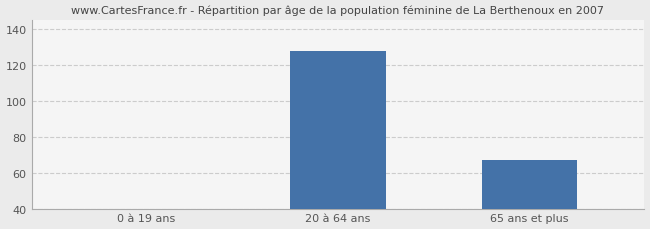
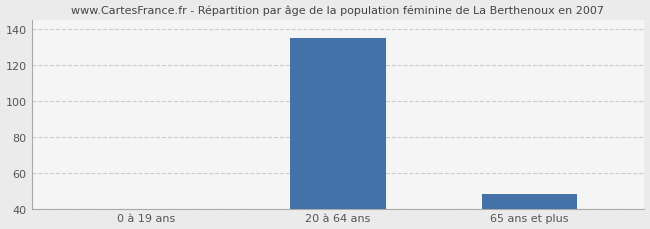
20 à 64 ans: 128 -> 135
65 ans et plus: 67 -> 48
